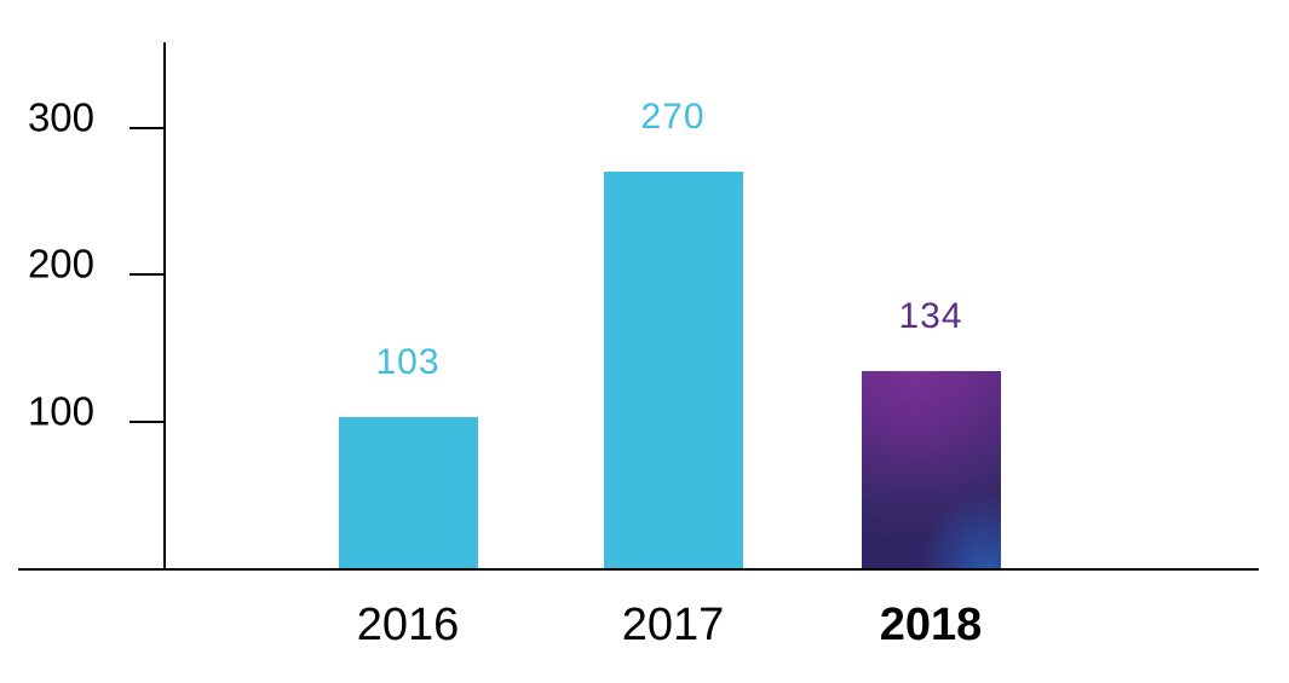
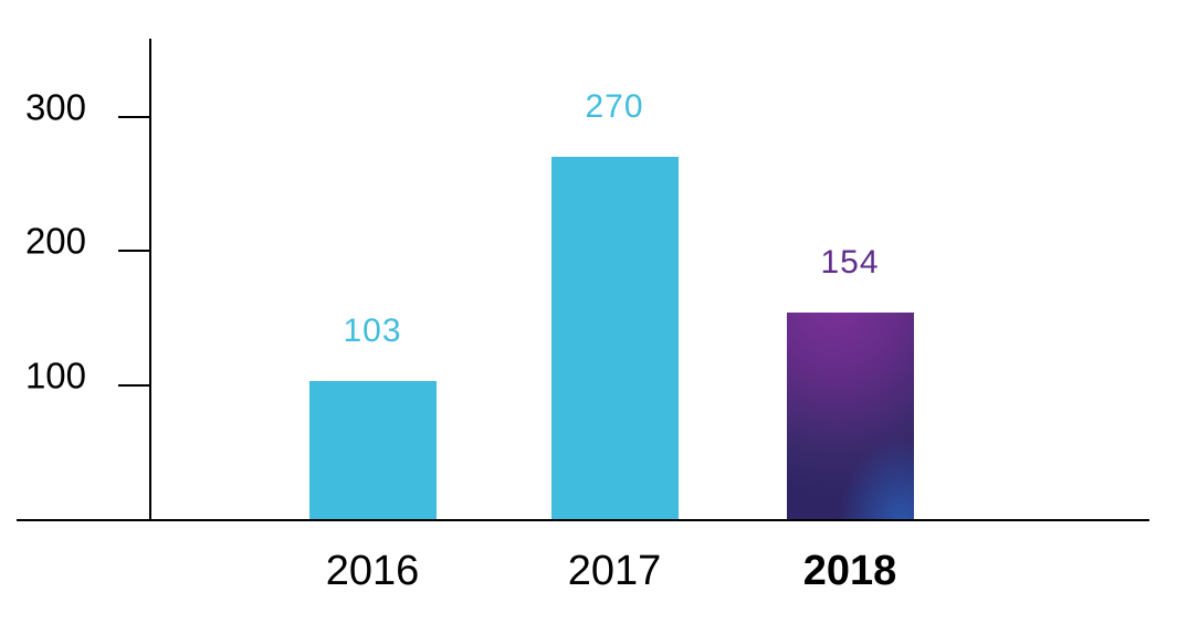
2018: 134 -> 154
